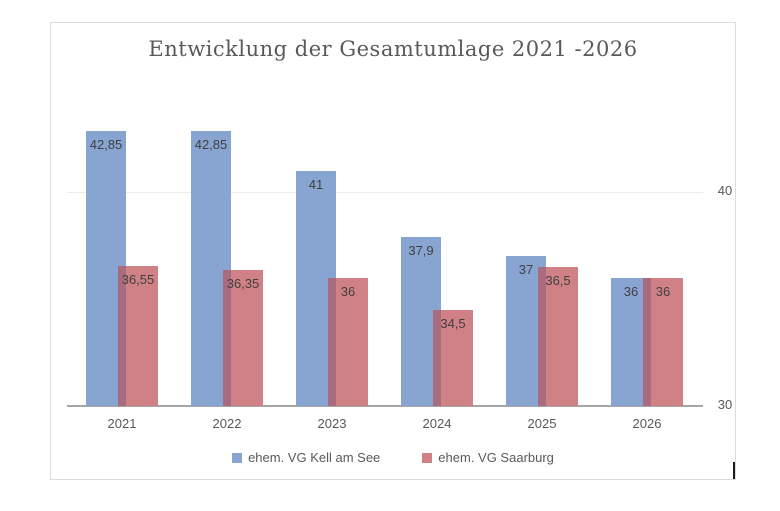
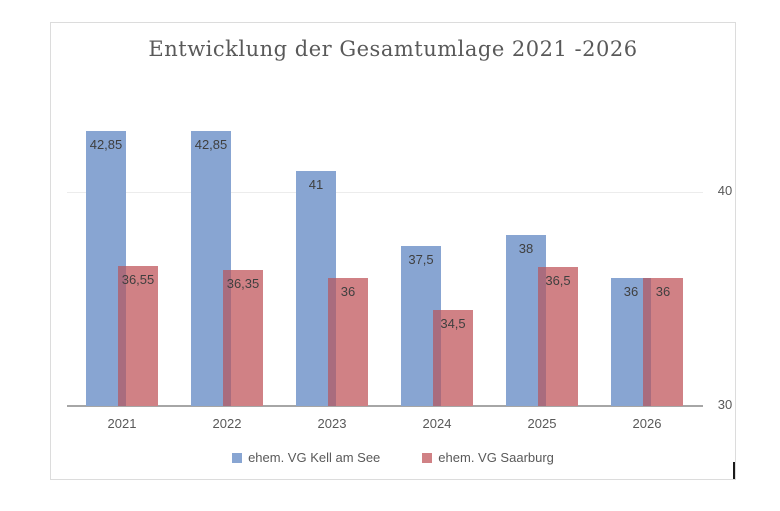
ehem. VG Kell am See/2024: 37,9 -> 37,5
ehem. VG Kell am See/2025: 37 -> 38
